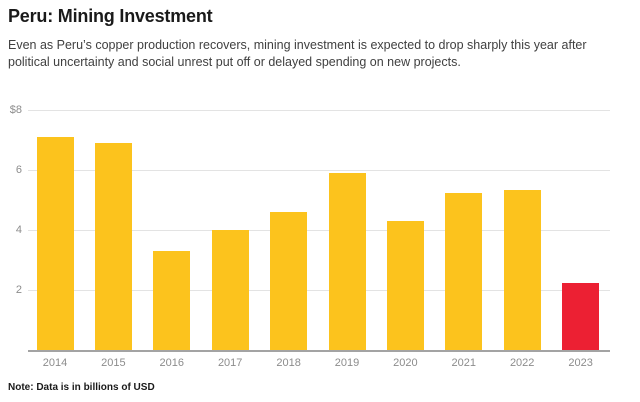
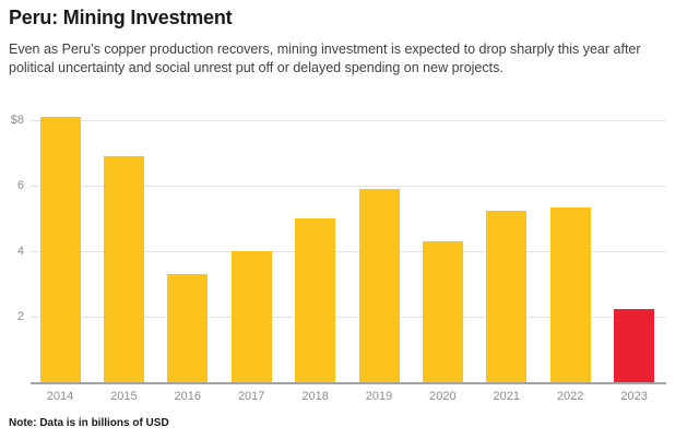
2014: $7.1 -> $8.1
2018: $4.6 -> $5.0
